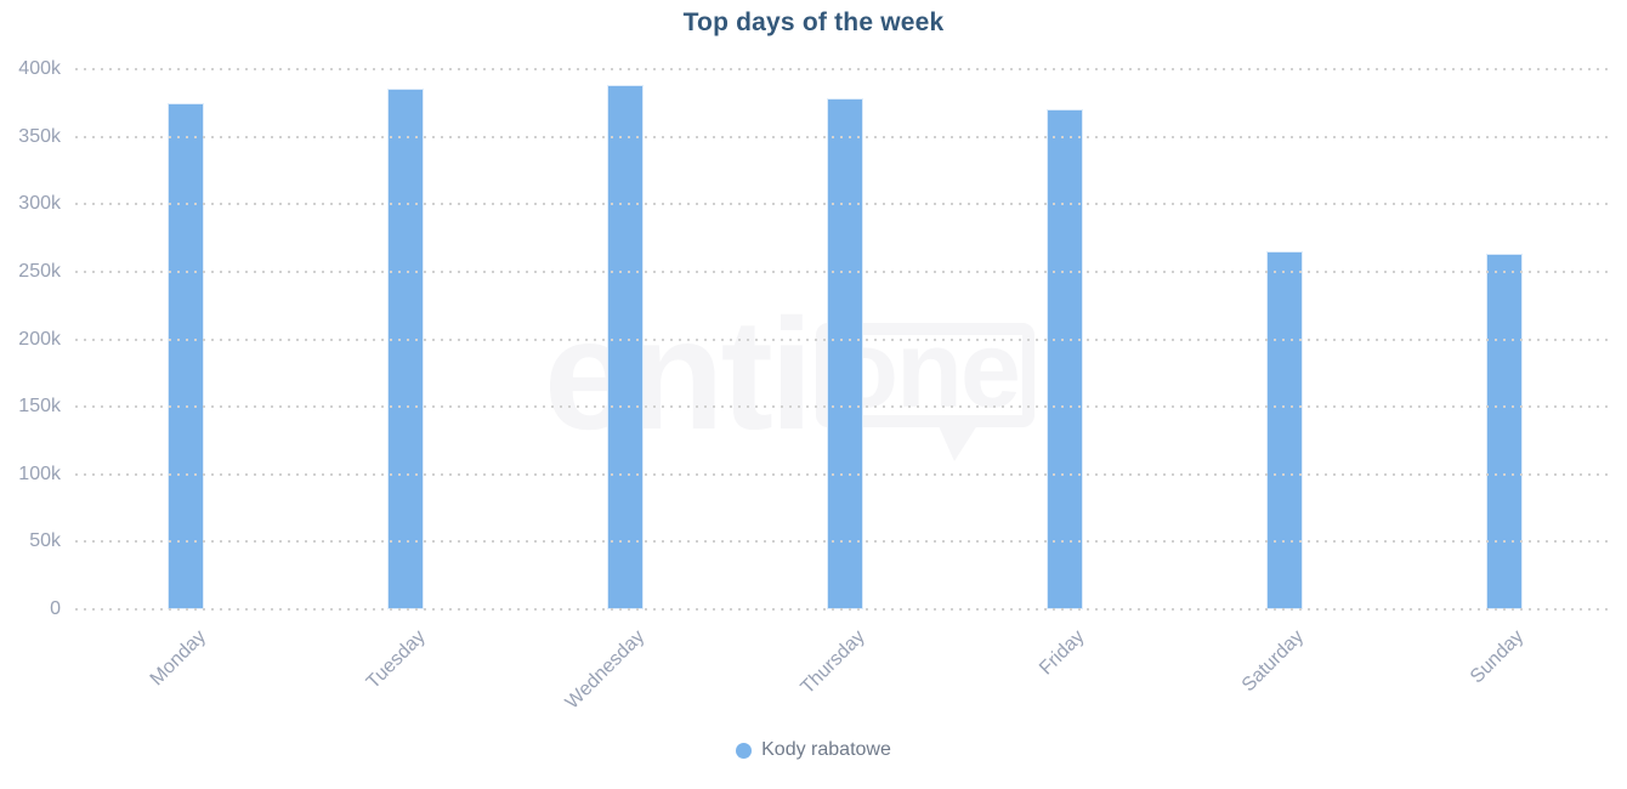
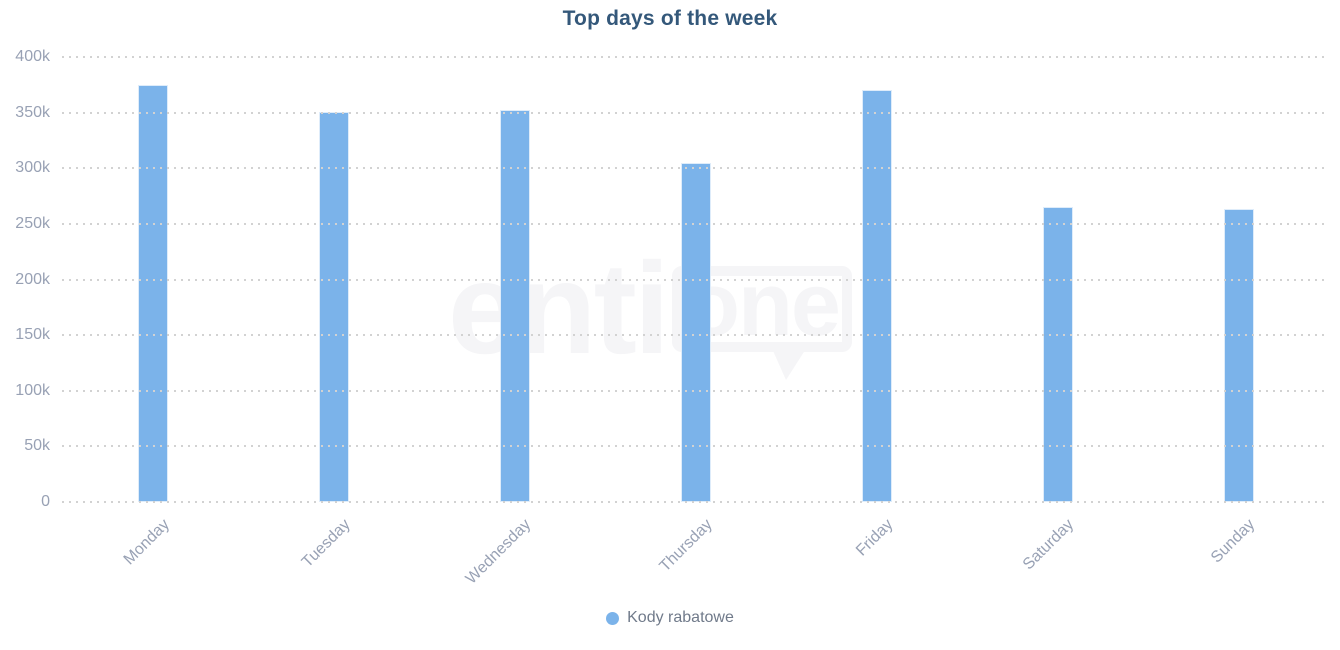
Tuesday: 386k -> 351k
Wednesday: 388k -> 352k
Thursday: 378k -> 305k
